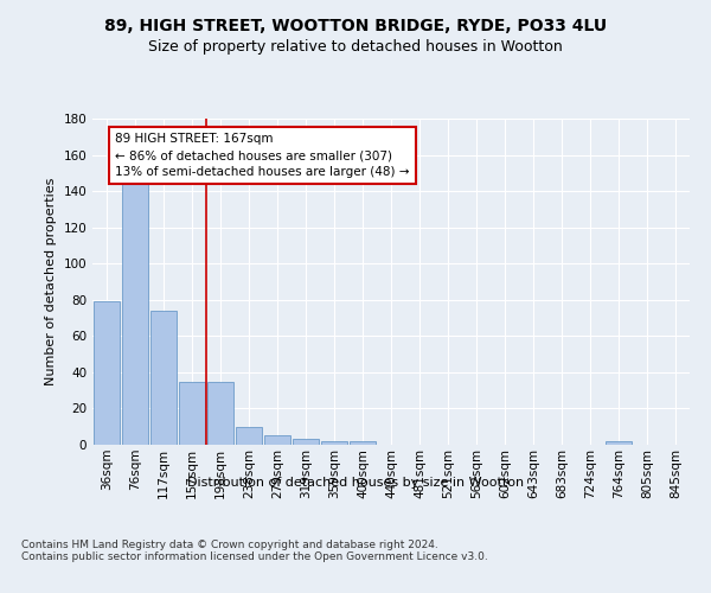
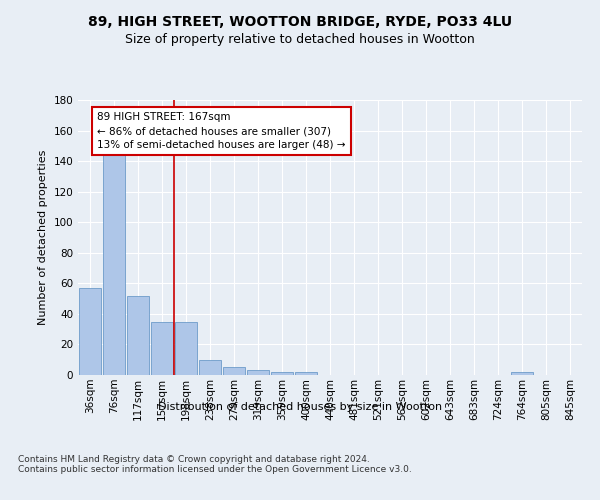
36sqm: 79 -> 57
117sqm: 74 -> 52
